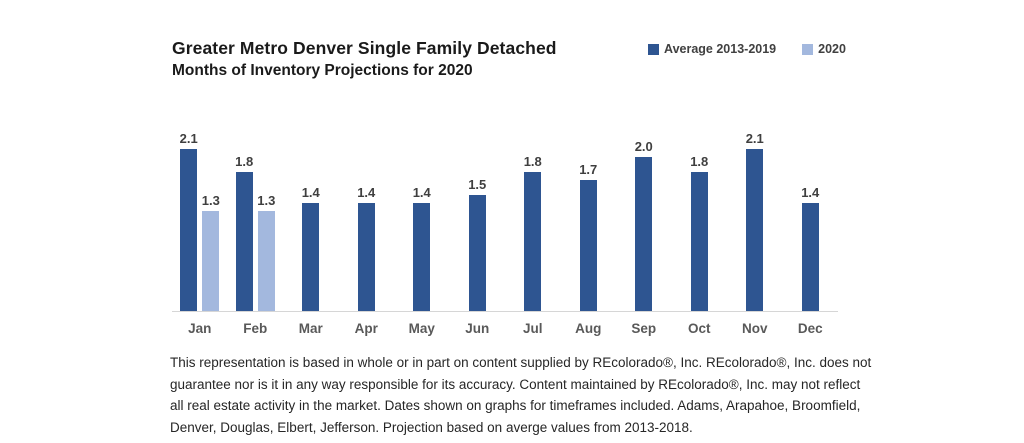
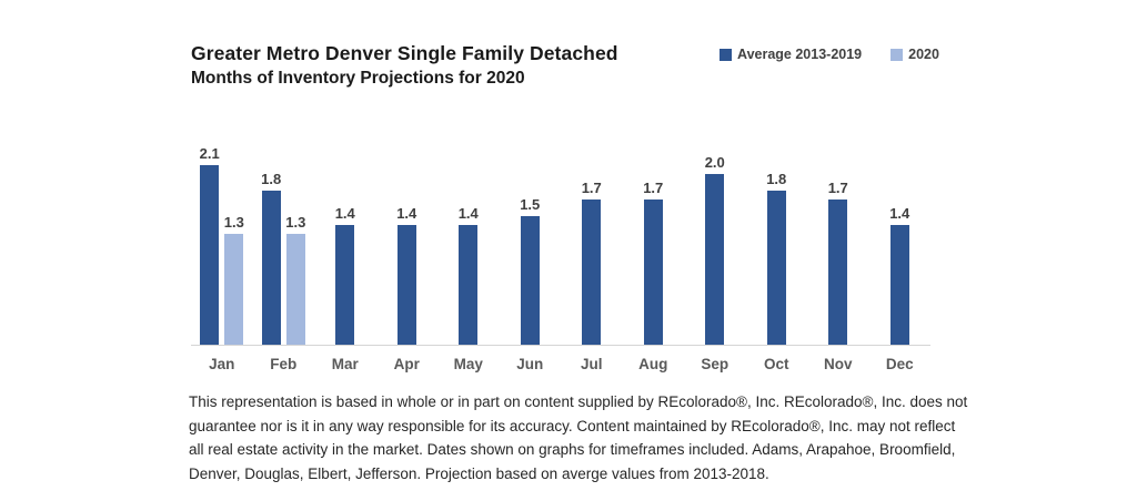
Average 2013-2019/Jul: 1.8 -> 1.7
Average 2013-2019/Nov: 2.1 -> 1.7
